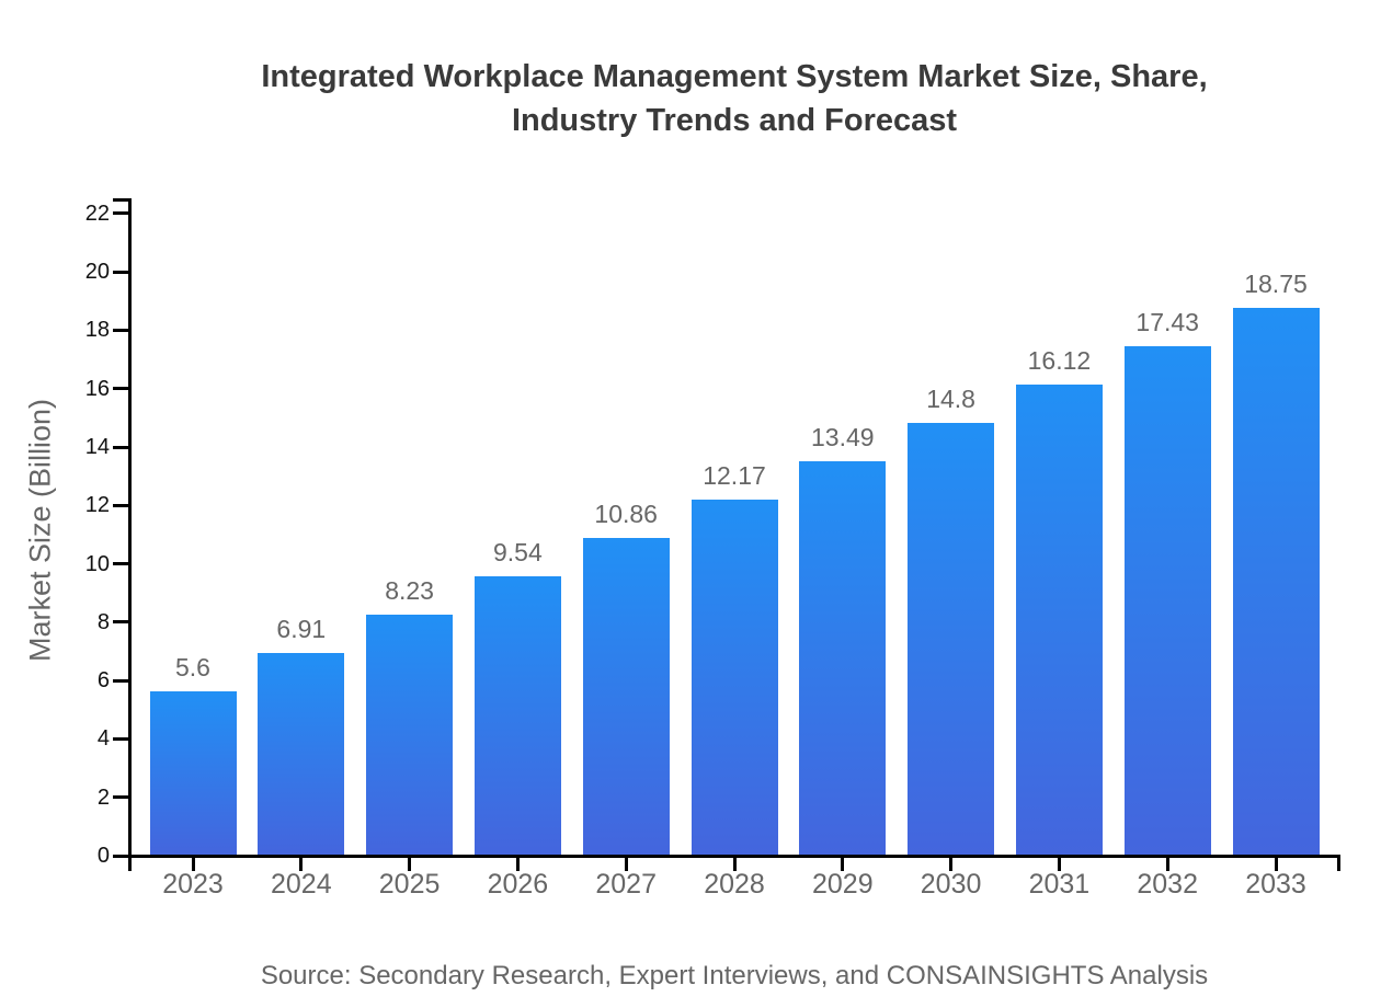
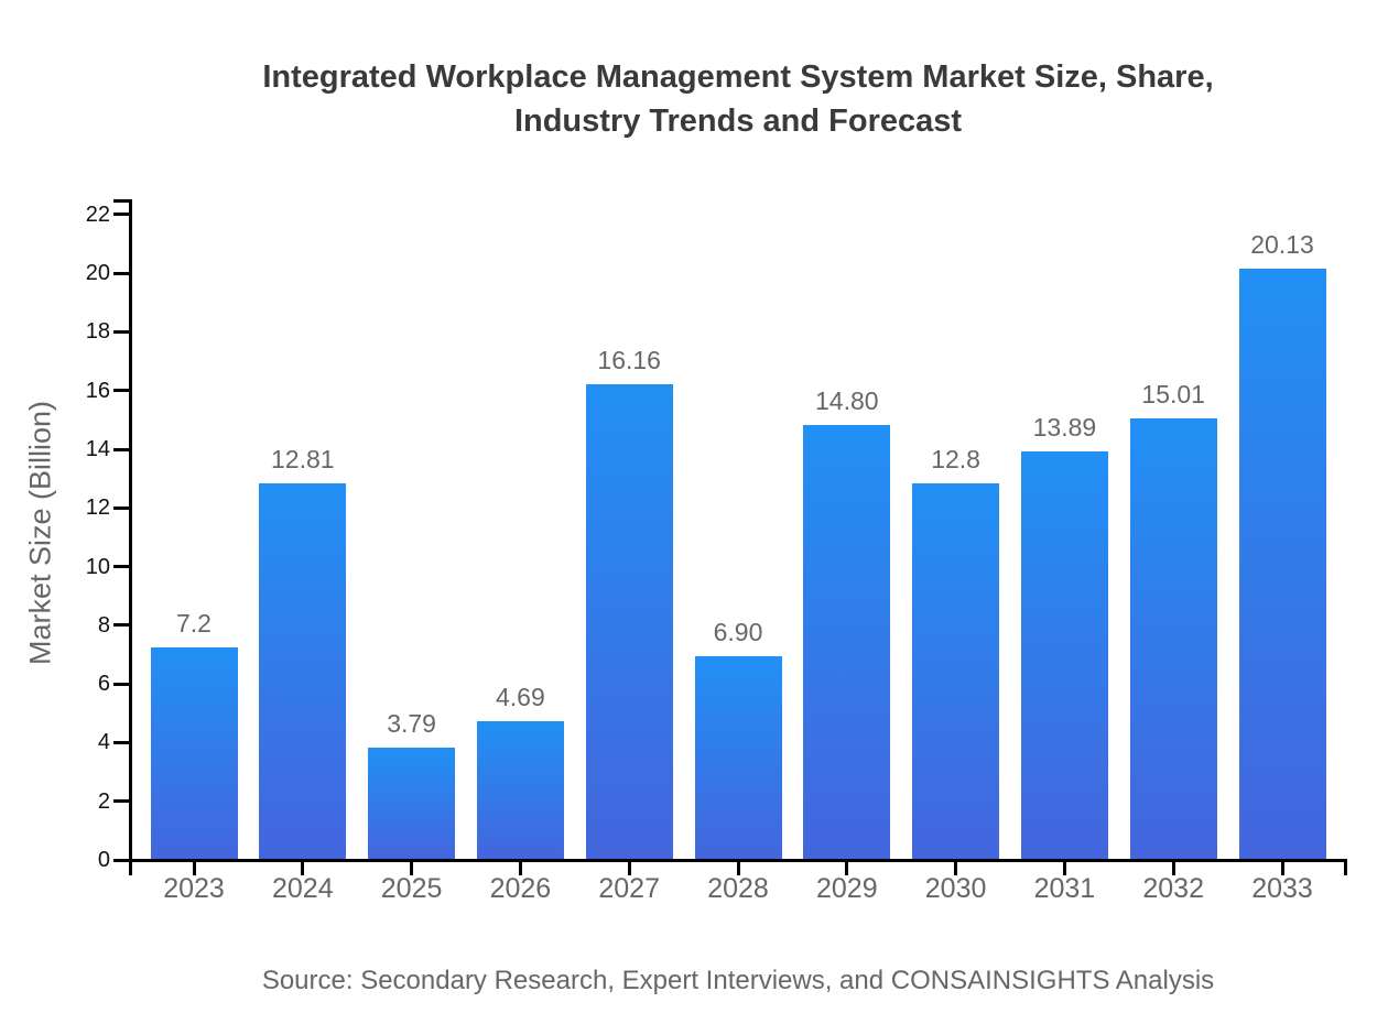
2023: 5.6 -> 7.2
2024: 6.91 -> 12.81
2025: 8.23 -> 3.79
2026: 9.54 -> 4.69
2027: 10.86 -> 16.16
2028: 12.17 -> 6.90
2029: 13.49 -> 14.80
2030: 14.8 -> 12.8
2031: 16.12 -> 13.89
2032: 17.43 -> 15.01
2033: 18.75 -> 20.13
